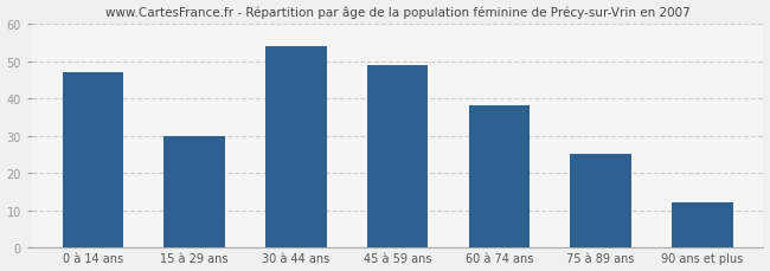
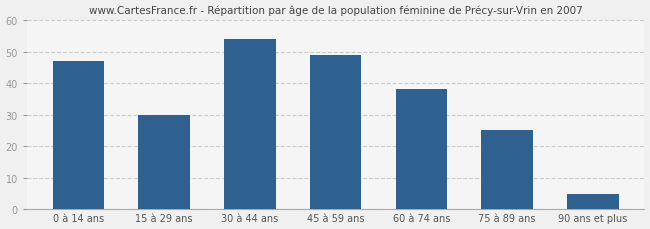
90 ans et plus: 12 -> 5
